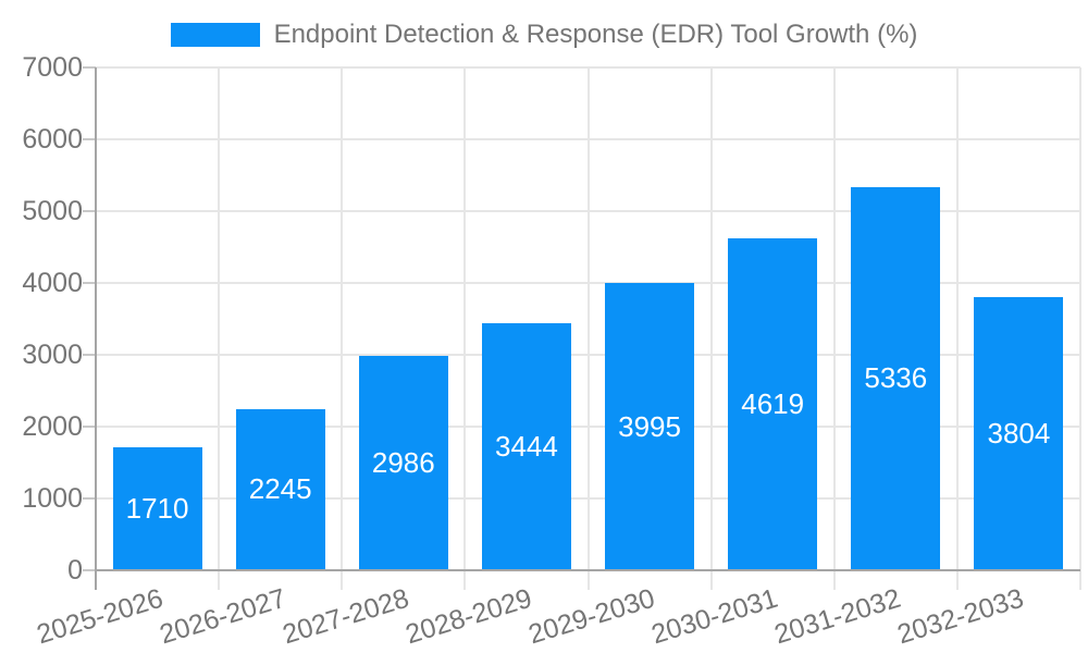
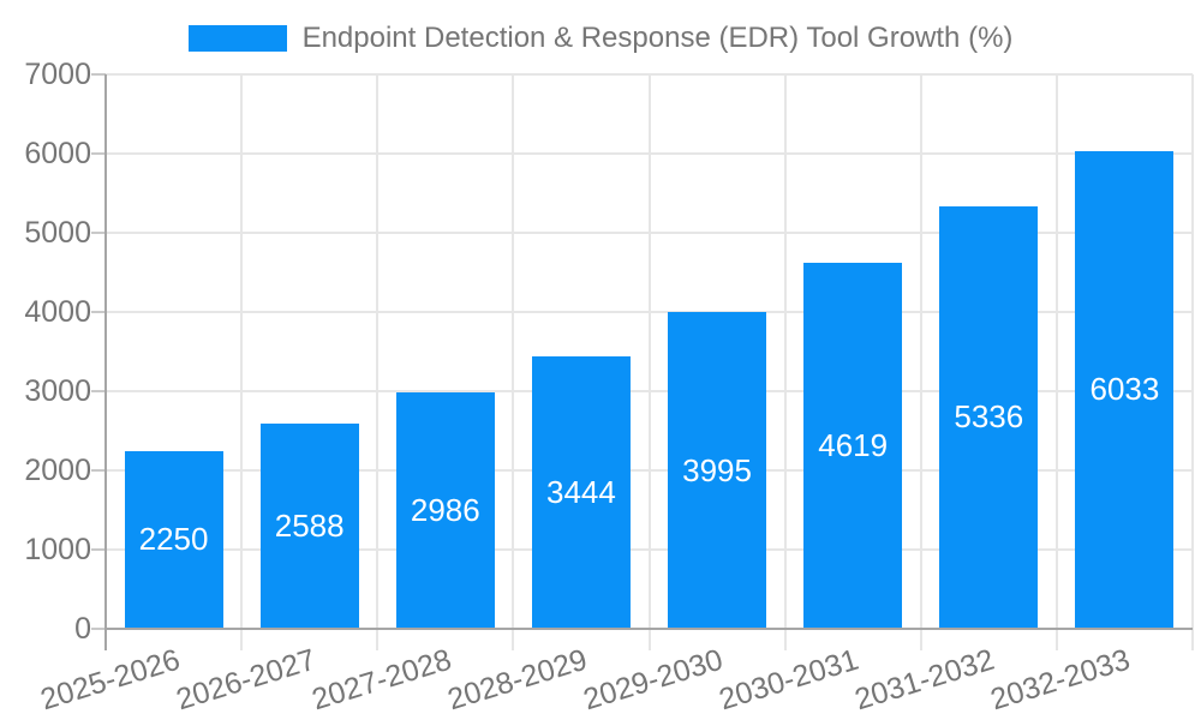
2025-2026: 1710 -> 2250
2026-2027: 2245 -> 2588
2032-2033: 3804 -> 6033
